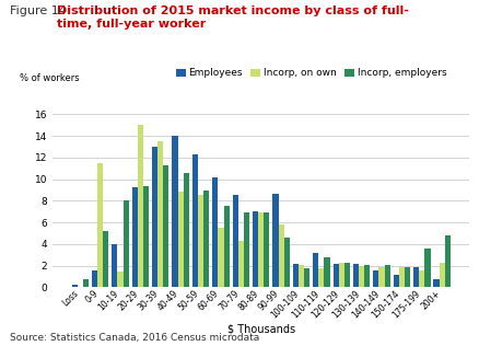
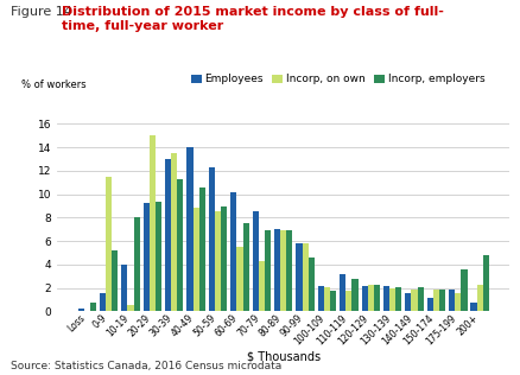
Incorp, on own/10-19: 1.4 -> 0.5
Employees/90-99: 8.6 -> 5.8
